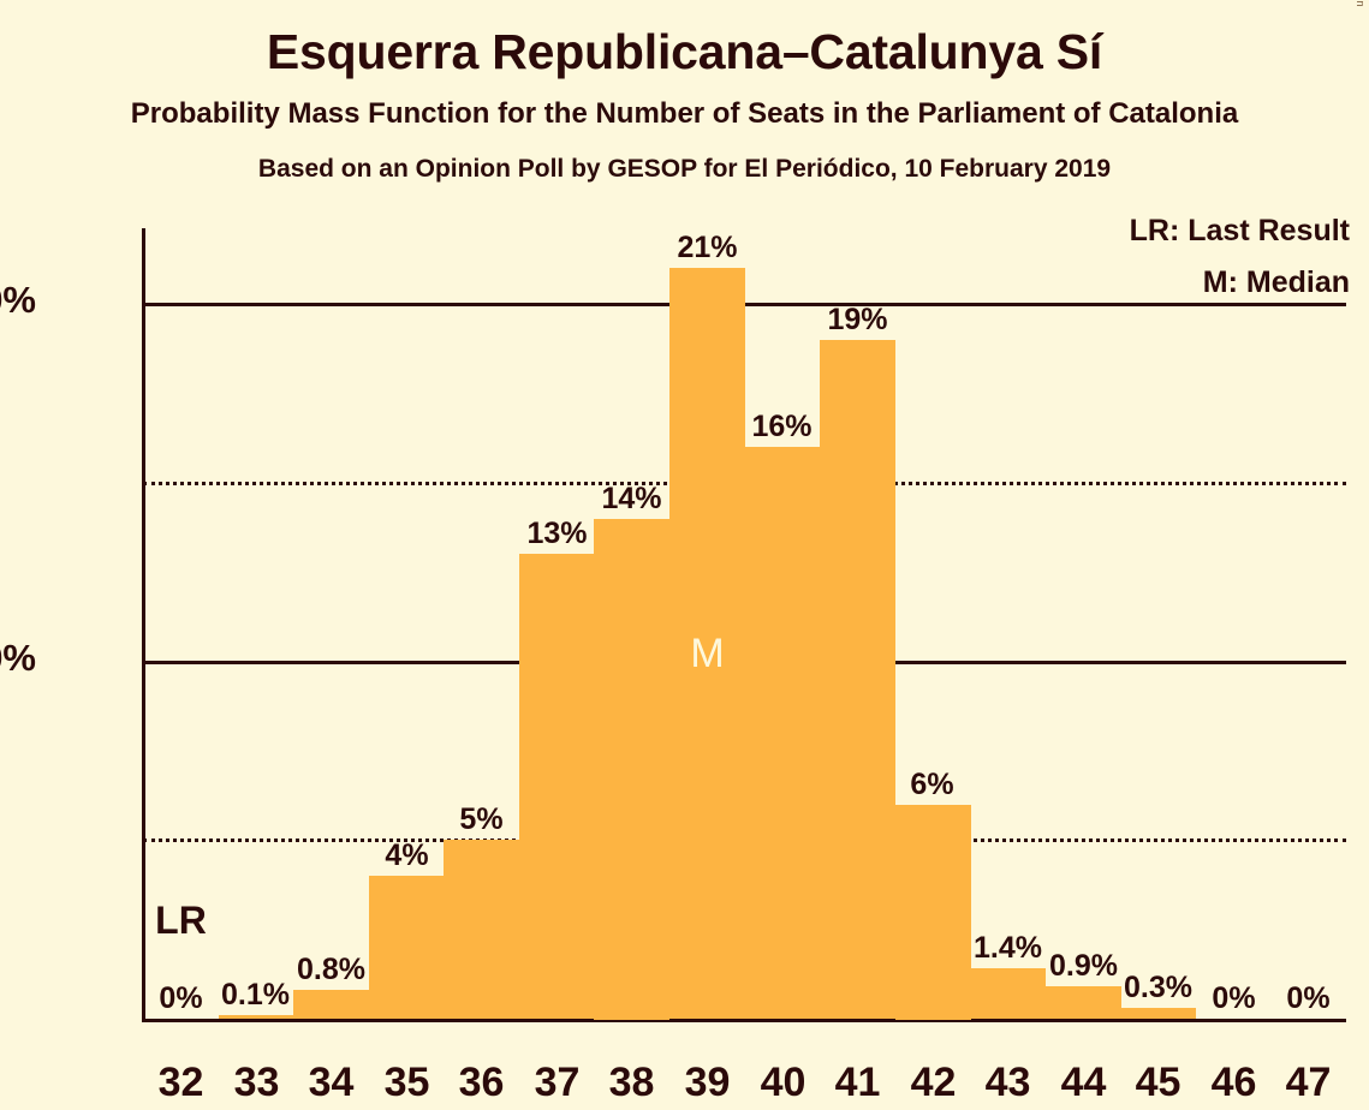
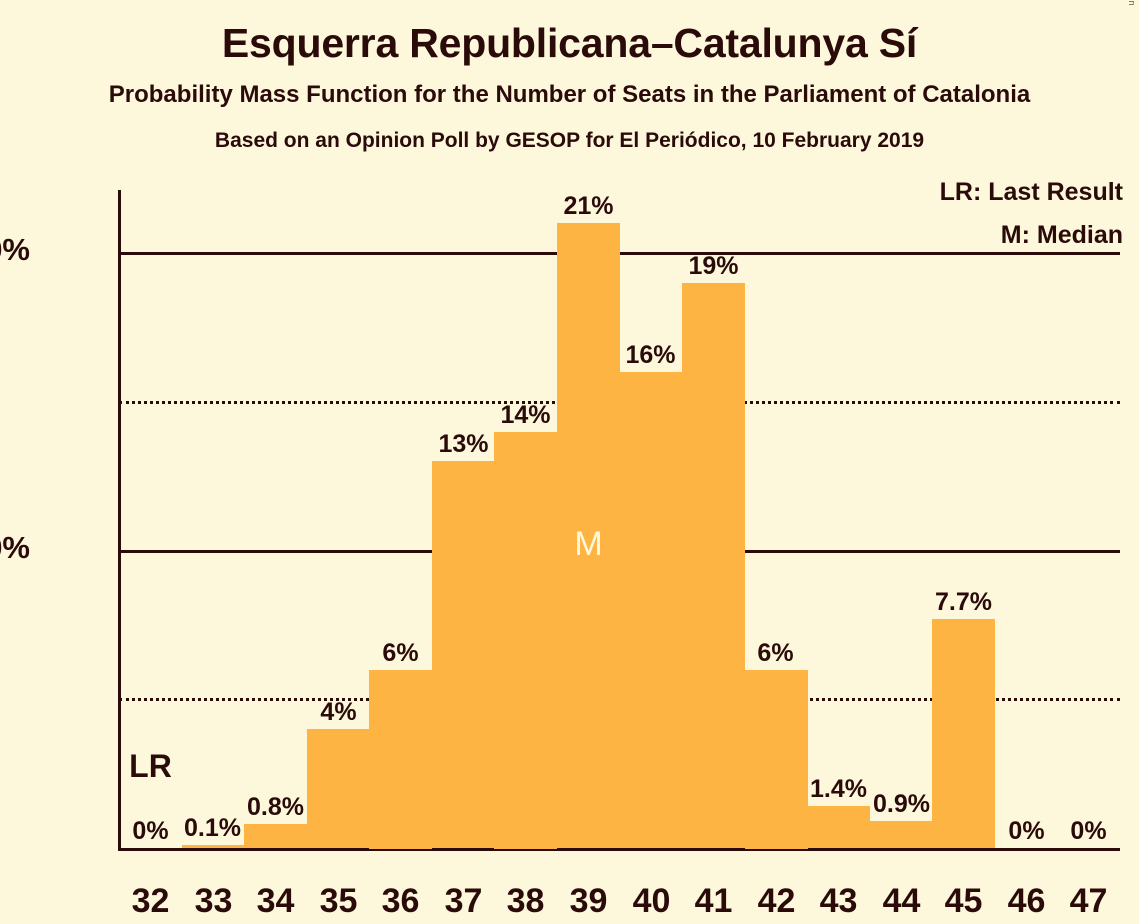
36: 5% -> 6%
45: 0.3% -> 7.7%
